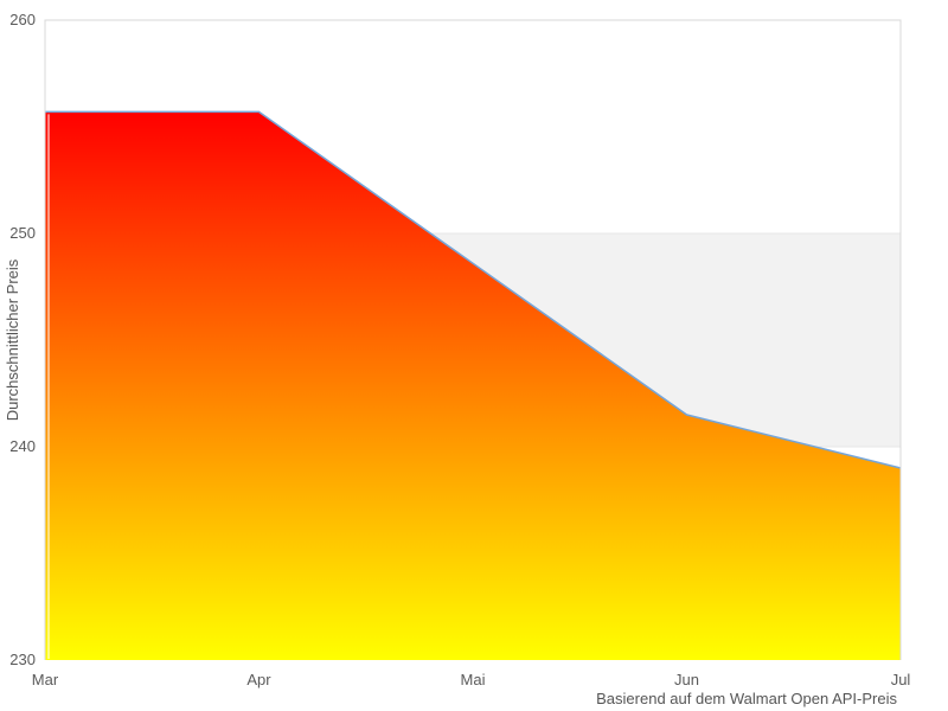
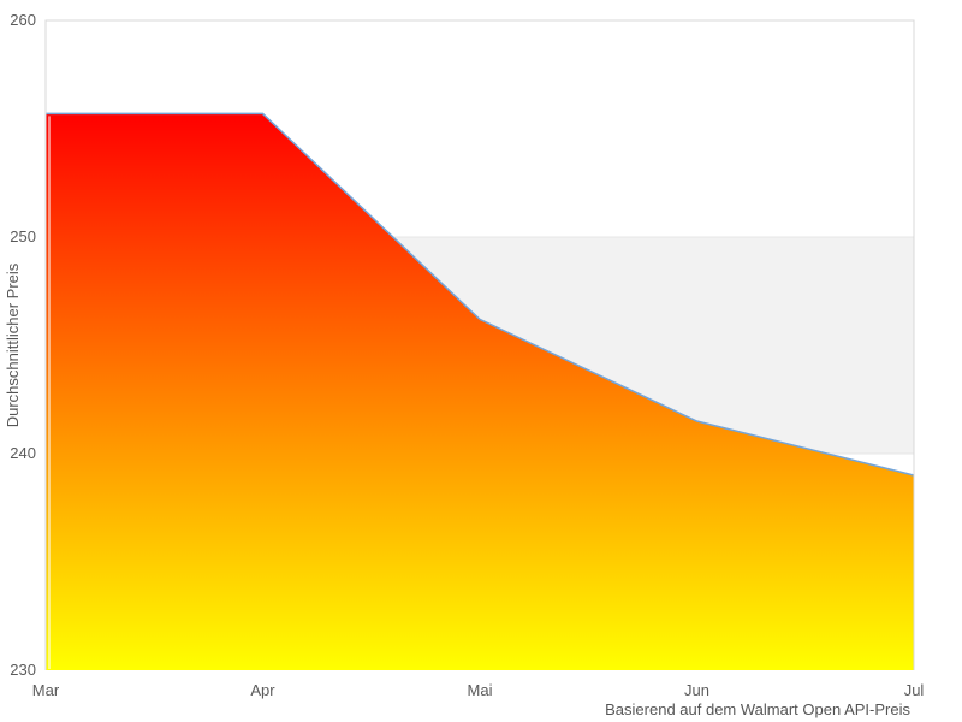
Mai: 248.6 -> 246.2
